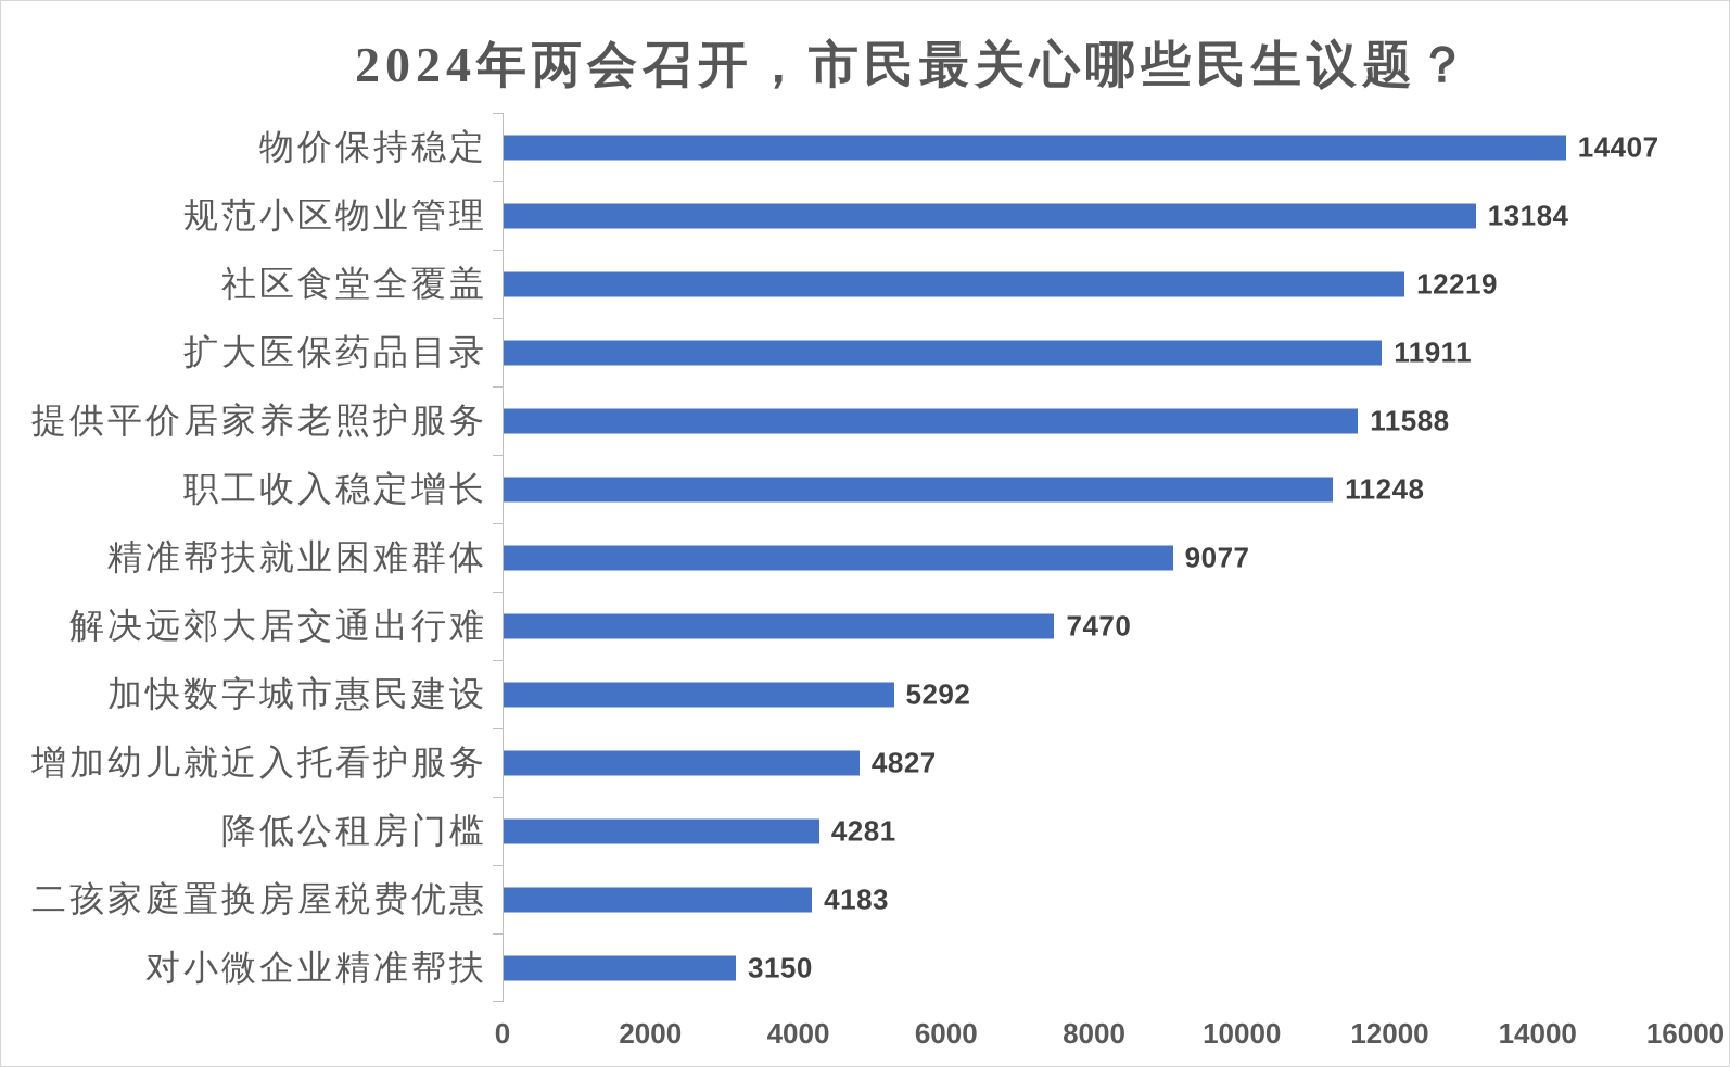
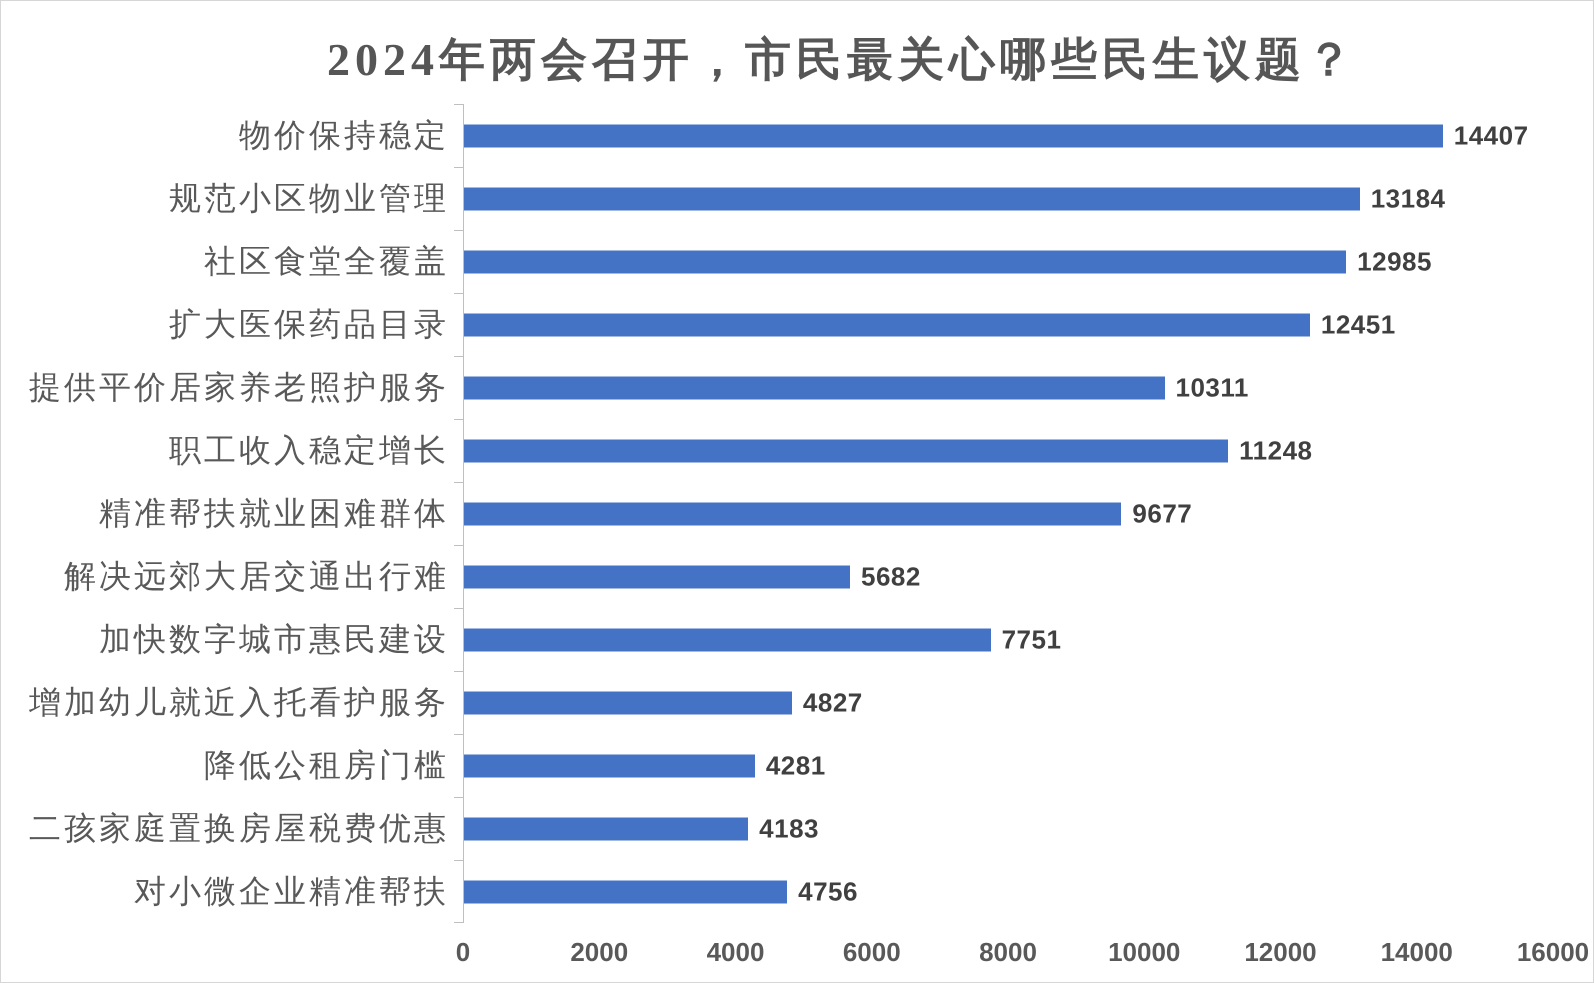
社区食堂全覆盖: 12219 -> 12985
扩大医保药品目录: 11911 -> 12451
提供平价居家养老照护服务: 11588 -> 10311
精准帮扶就业困难群体: 9077 -> 9677
解决远郊大居交通出行难: 7470 -> 5682
加快数字城市惠民建设: 5292 -> 7751
对小微企业精准帮扶: 3150 -> 4756
